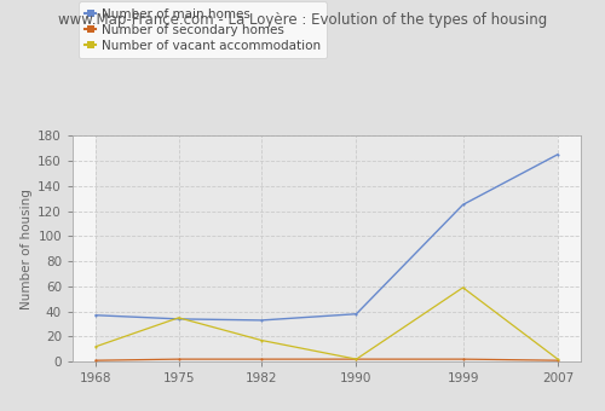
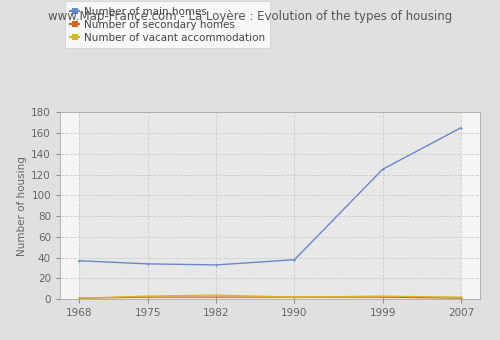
Number of vacant accommodation/1968: 12 -> 1
Number of vacant accommodation/1975: 35 -> 3
Number of vacant accommodation/1982: 17 -> 4
Number of vacant accommodation/1999: 59 -> 3
